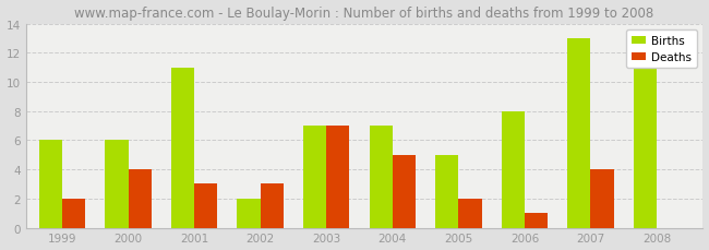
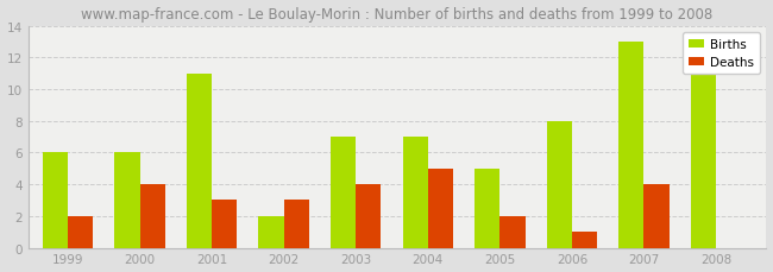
Deaths/2003: 7 -> 4
